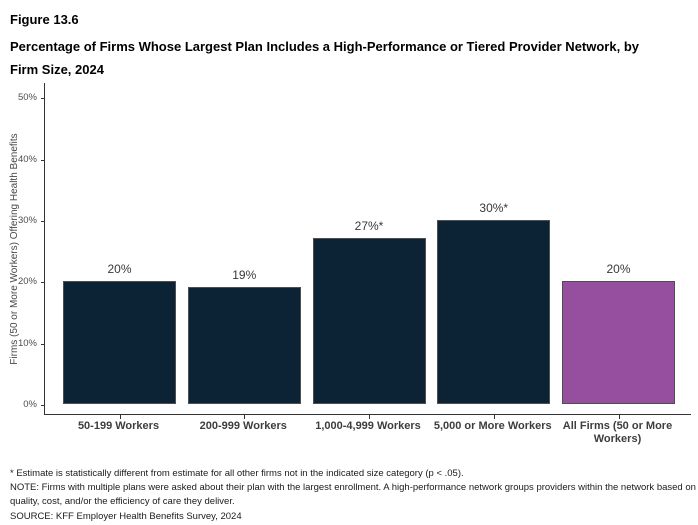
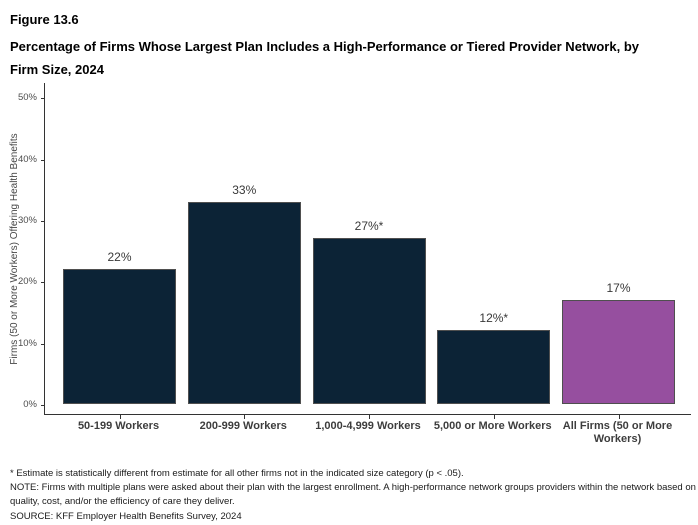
50-199 Workers: 20% -> 22%
200-999 Workers: 19% -> 33%
5,000 or More Workers: 30 -> 12
All Firms (50 or More Workers): 20% -> 17%
